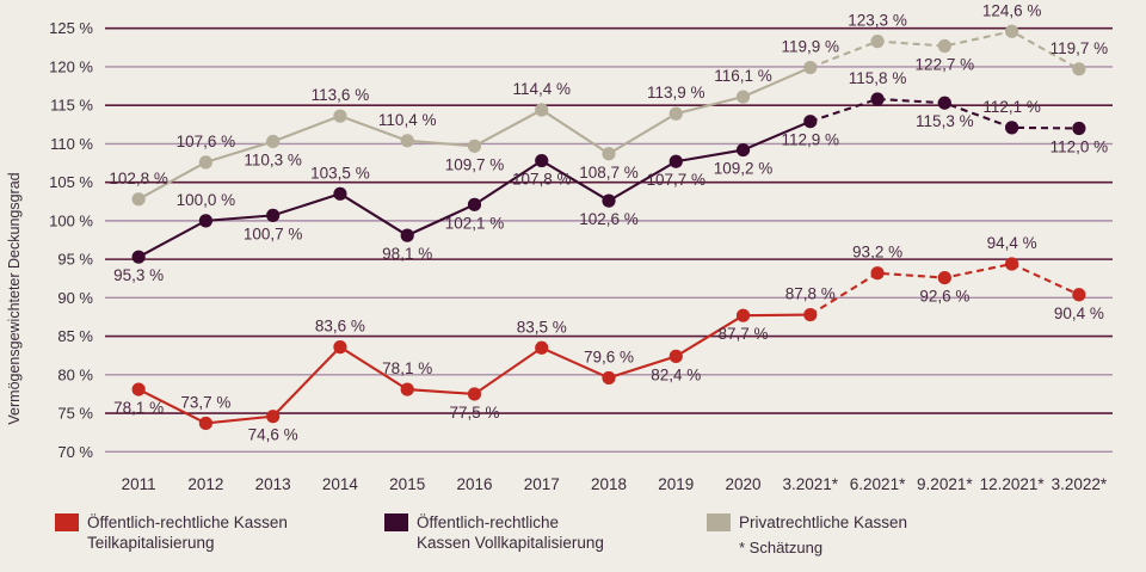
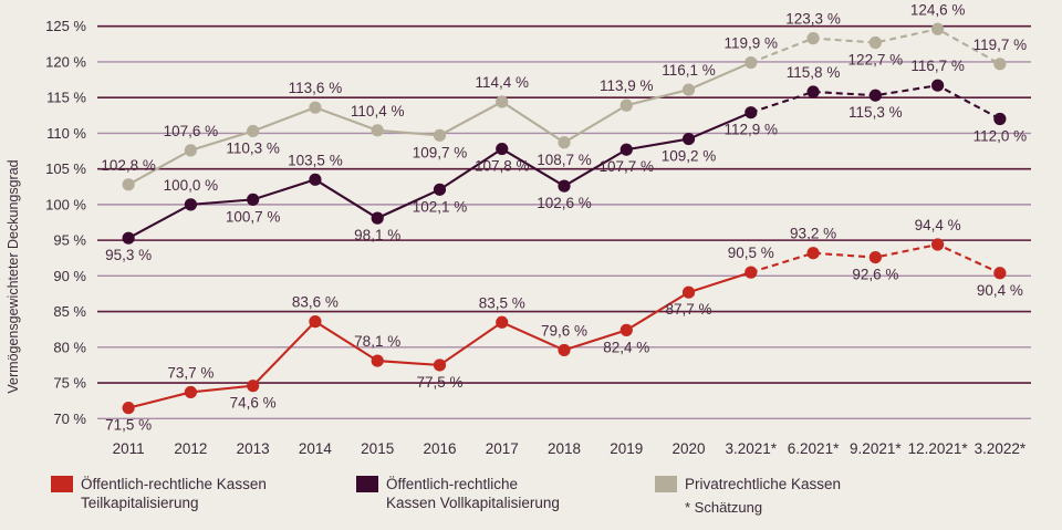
Öffentlich-rechtliche Kassen Teilkapitalisierung/2011: 78,1 -> 71,5
Öffentlich-rechtliche Kassen Teilkapitalisierung/3.2021*: 87,8 -> 90,5
Öffentlich-rechtliche Kassen Vollkapitalisierung/12.2021*: 112,1 -> 116,7
